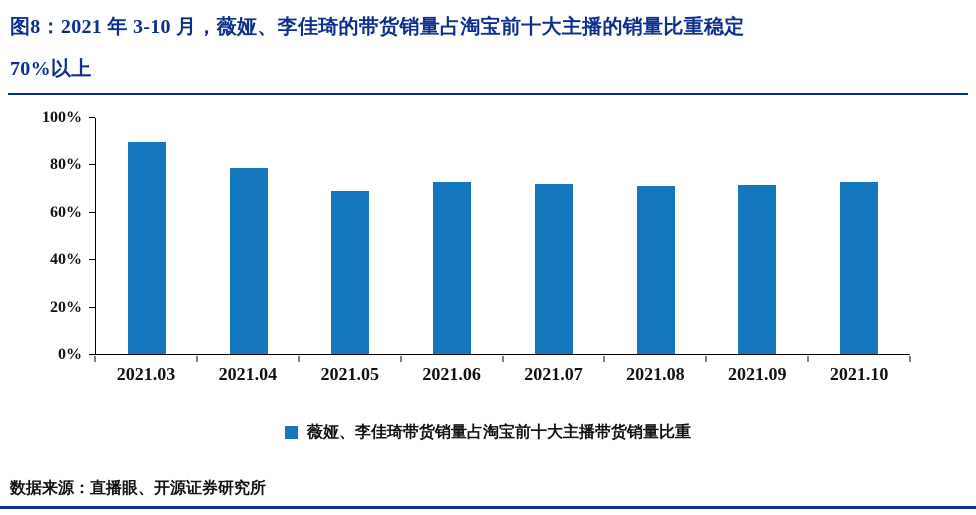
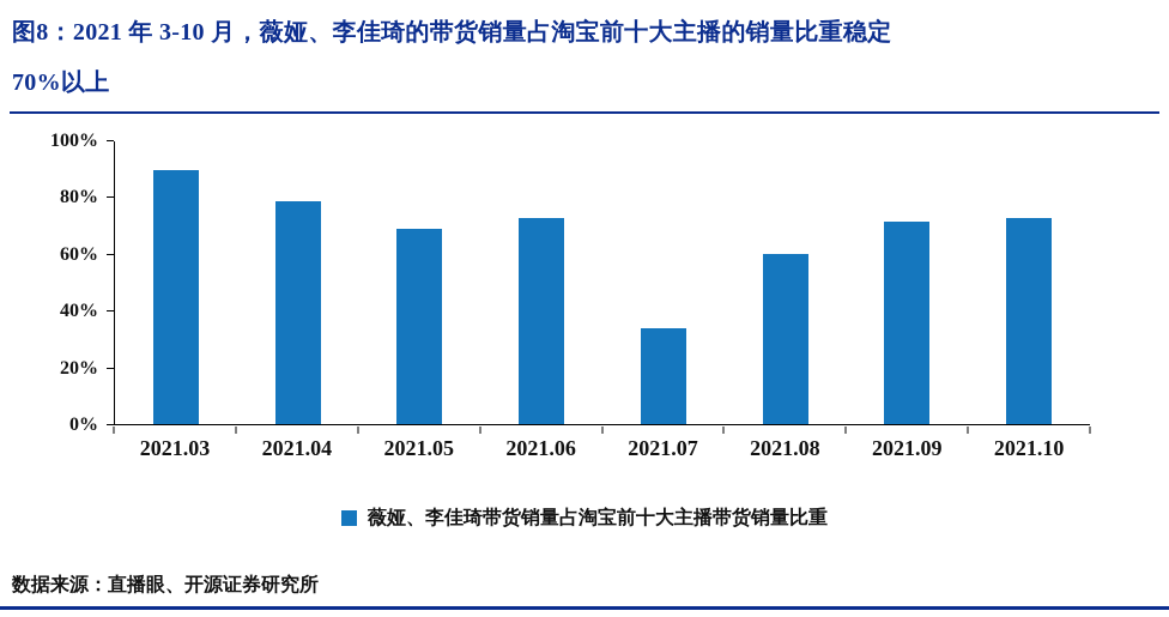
2021.07: 72% -> 34%
2021.08: 71% -> 60%
